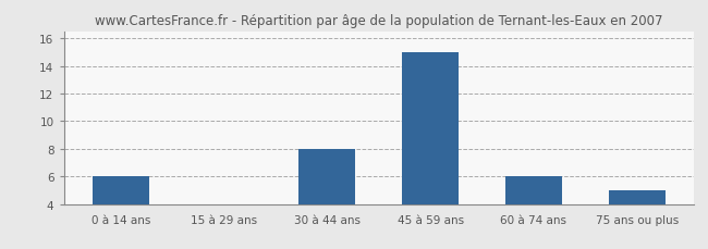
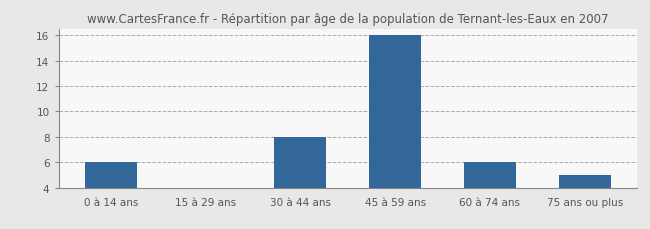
45 à 59 ans: 15 -> 16
